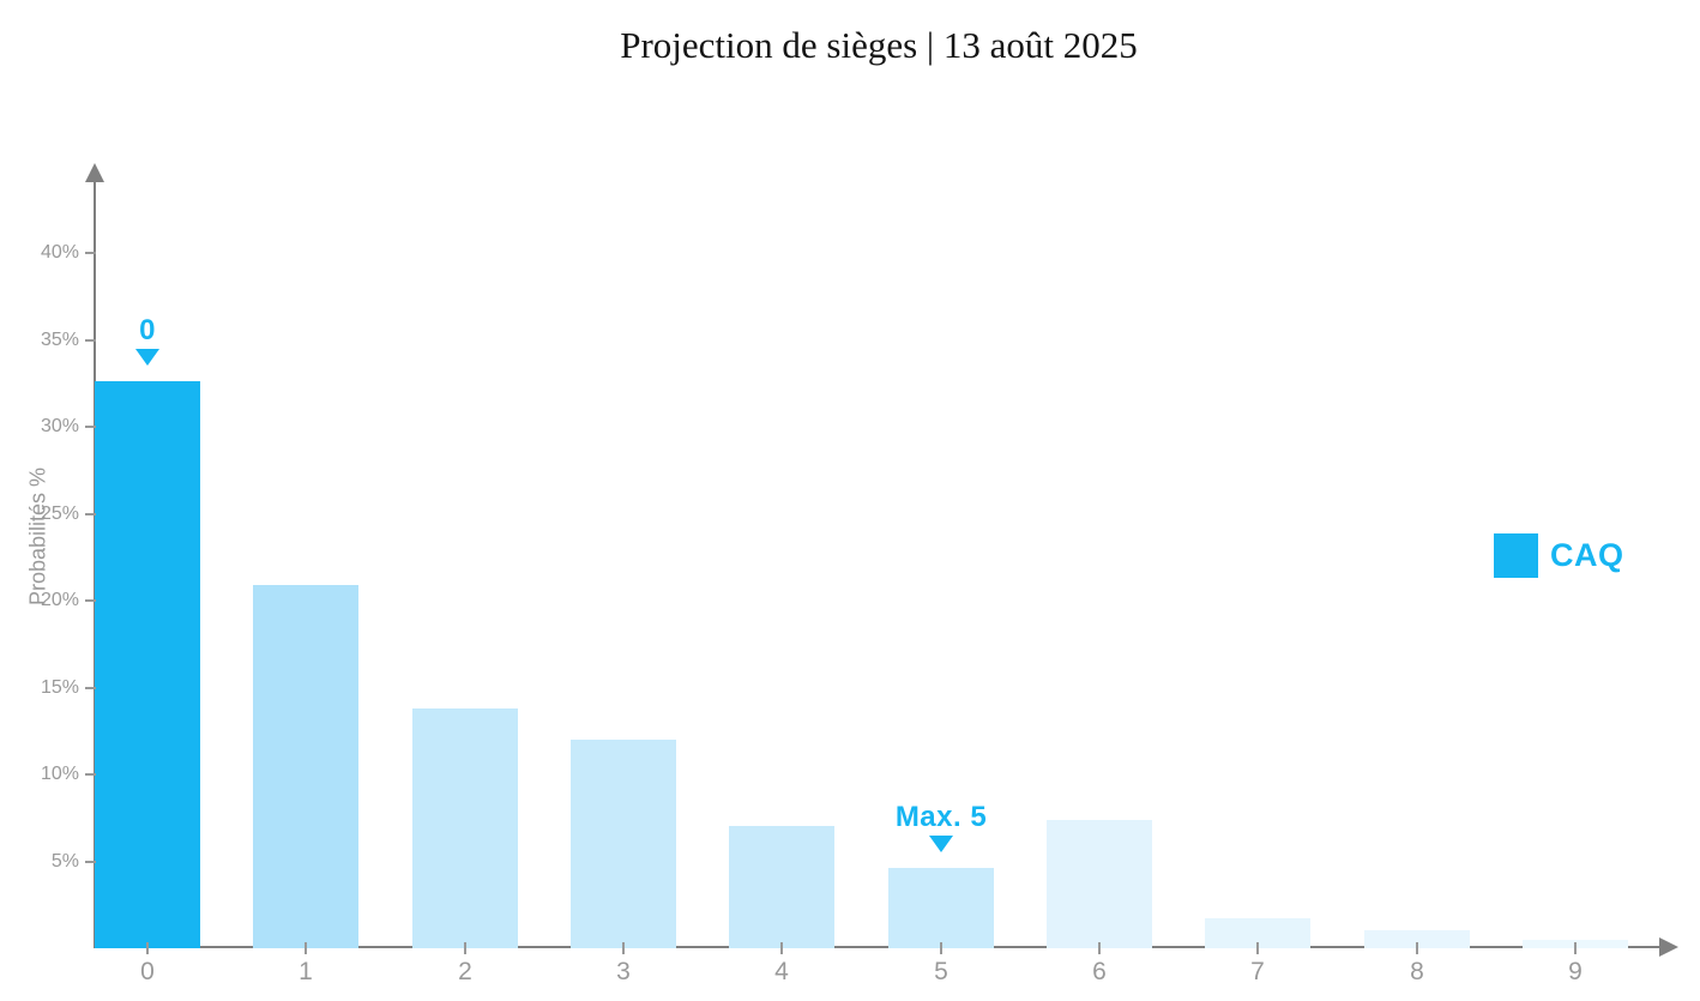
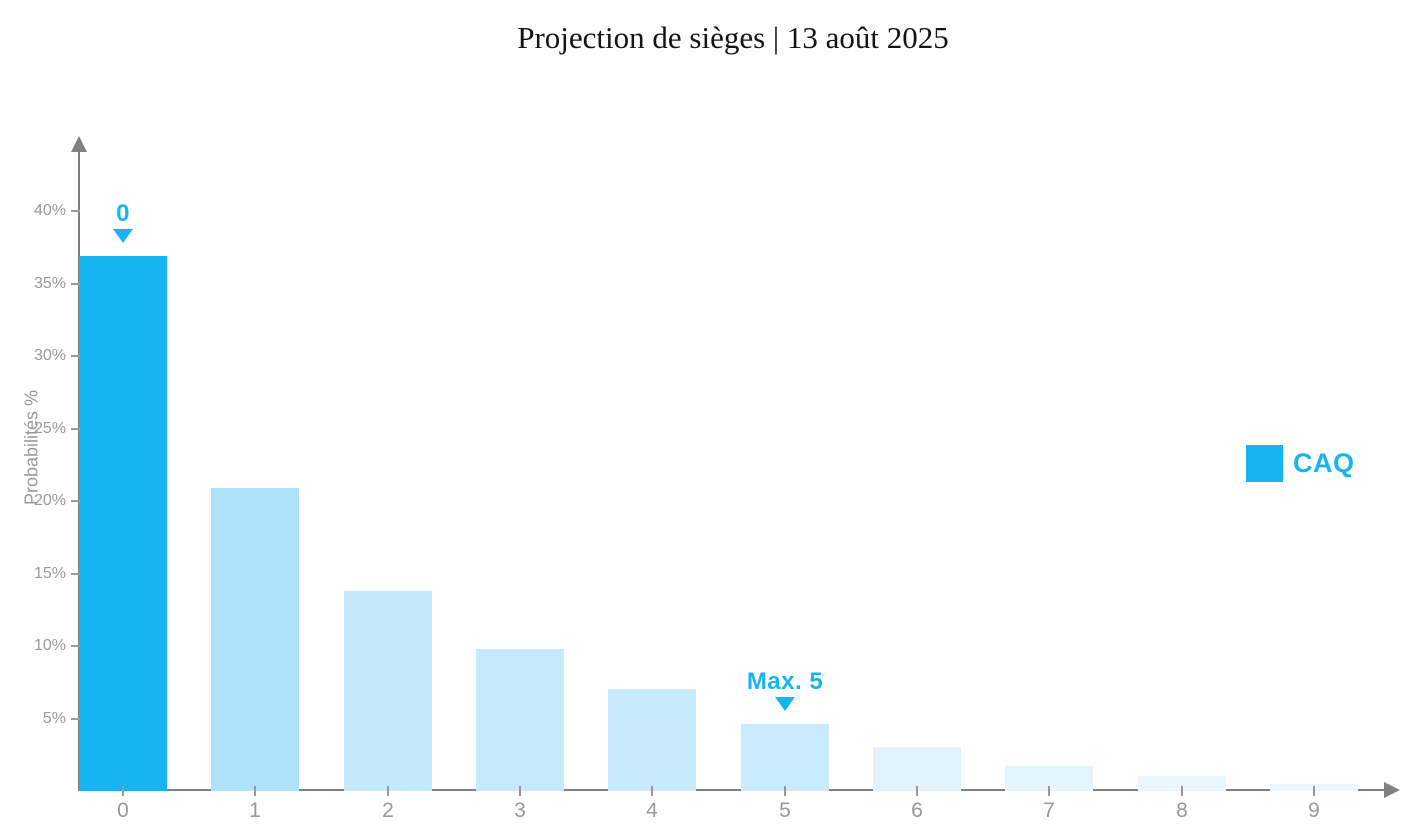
0: 32.6% -> 36.9%
3: 12.0% -> 9.8%
6: 7.4% -> 3.0%
